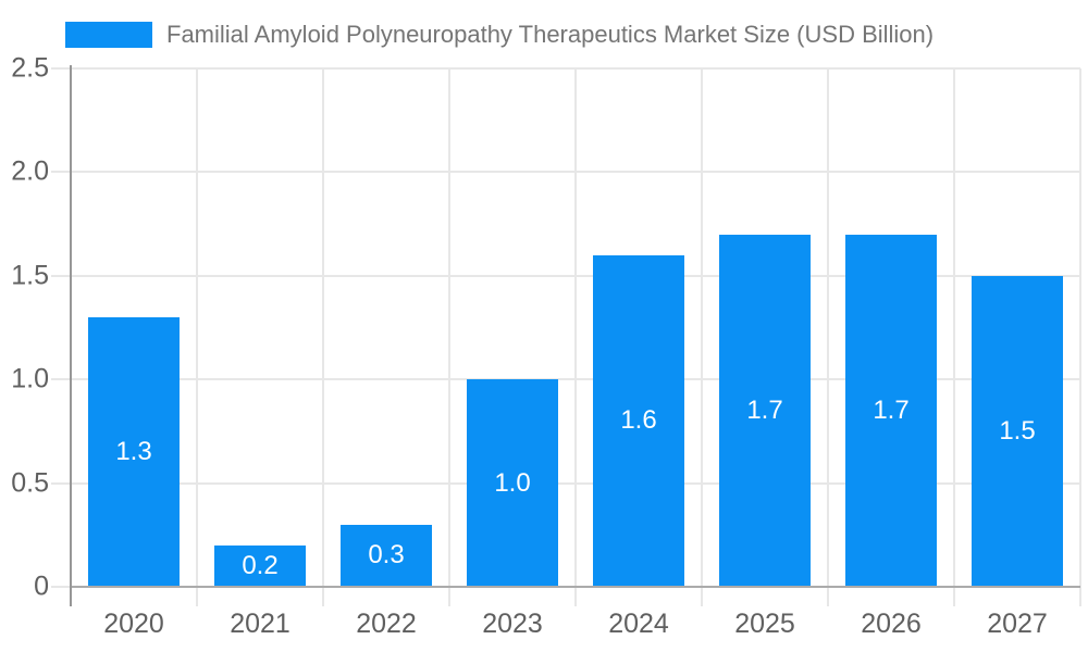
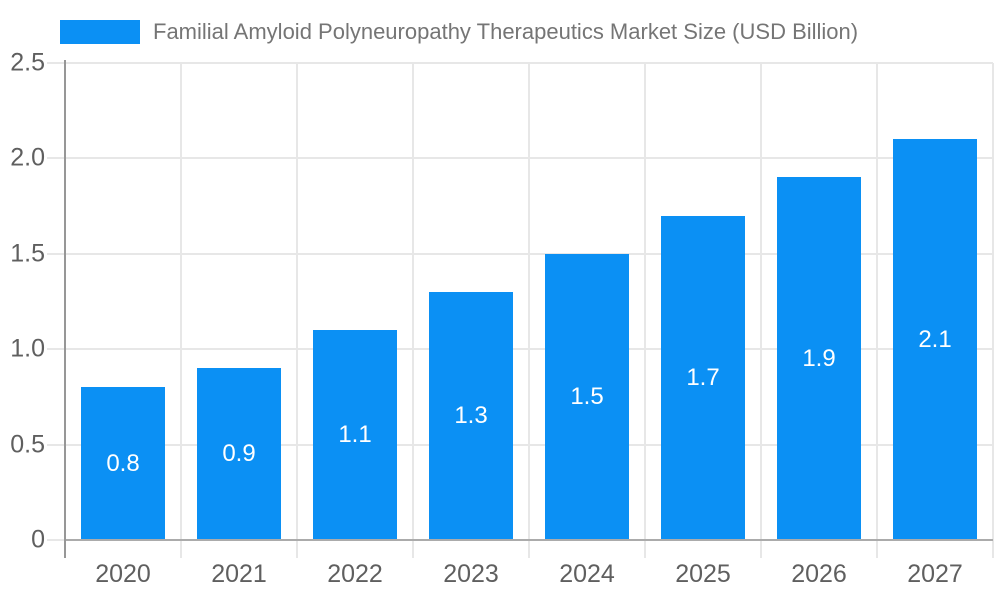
2020: 1.3 -> 0.8
2021: 0.2 -> 0.9
2022: 0.3 -> 1.1
2023: 1.0 -> 1.3
2024: 1.6 -> 1.5
2026: 1.7 -> 1.9
2027: 1.5 -> 2.1
